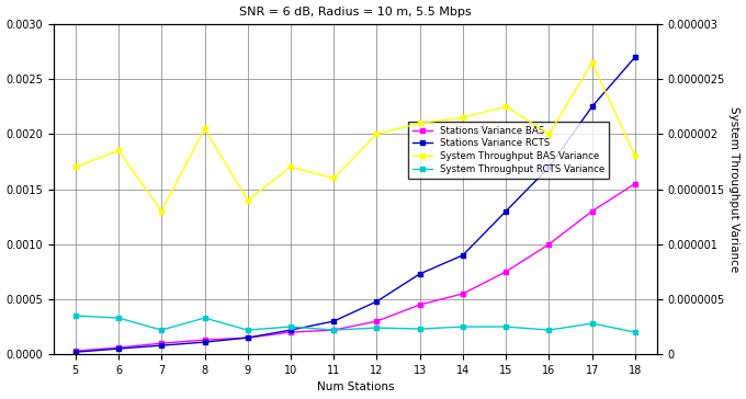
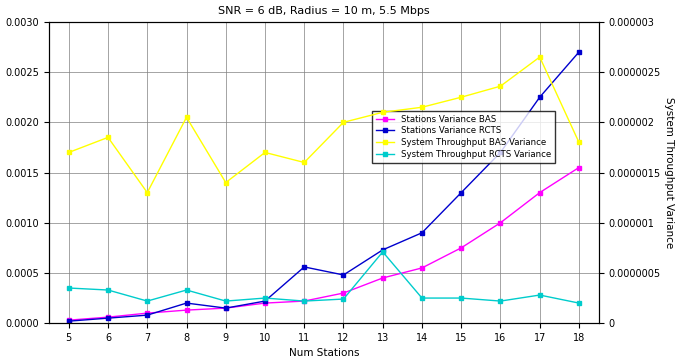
Stations Variance RCTS/8: 0.000110 -> 0.000200
Stations Variance RCTS/11: 0.000300 -> 0.000560
System Throughput RCTS Variance/13: 0.00000023 -> 0.00000071
System Throughput BAS Variance/16: 0.00000200 -> 0.00000236
